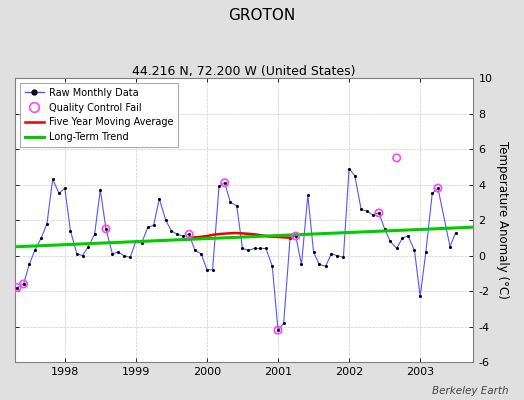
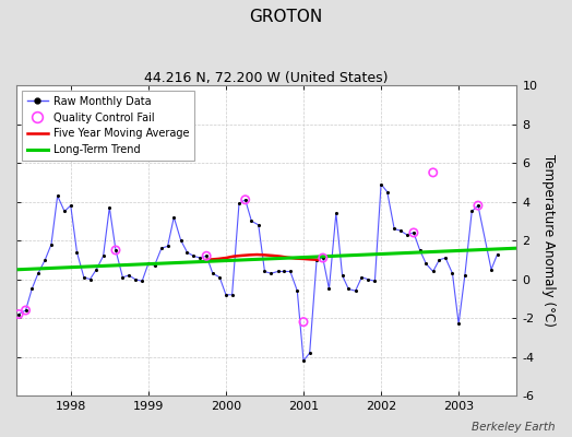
Quality Control Fail/2001: -4.2 -> -2.2
